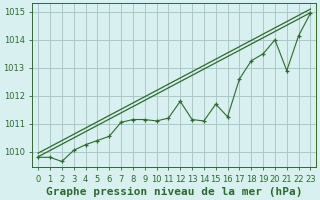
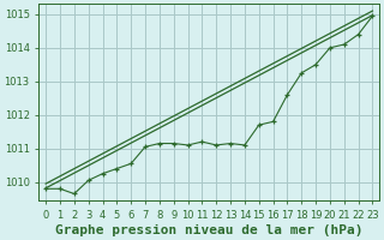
12: 1011.80 -> 1011.10
16: 1011.25 -> 1011.80
21: 1012.90 -> 1014.10
22: 1014.15 -> 1014.40
